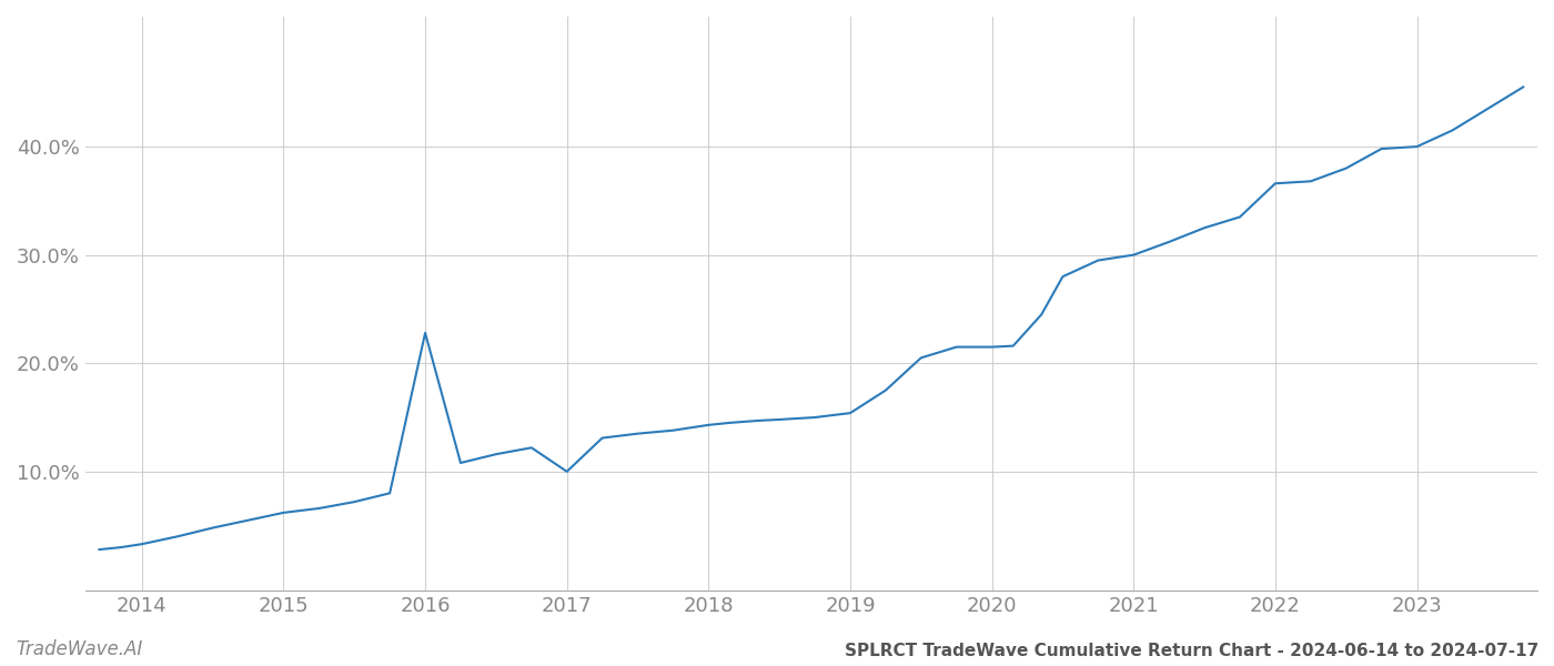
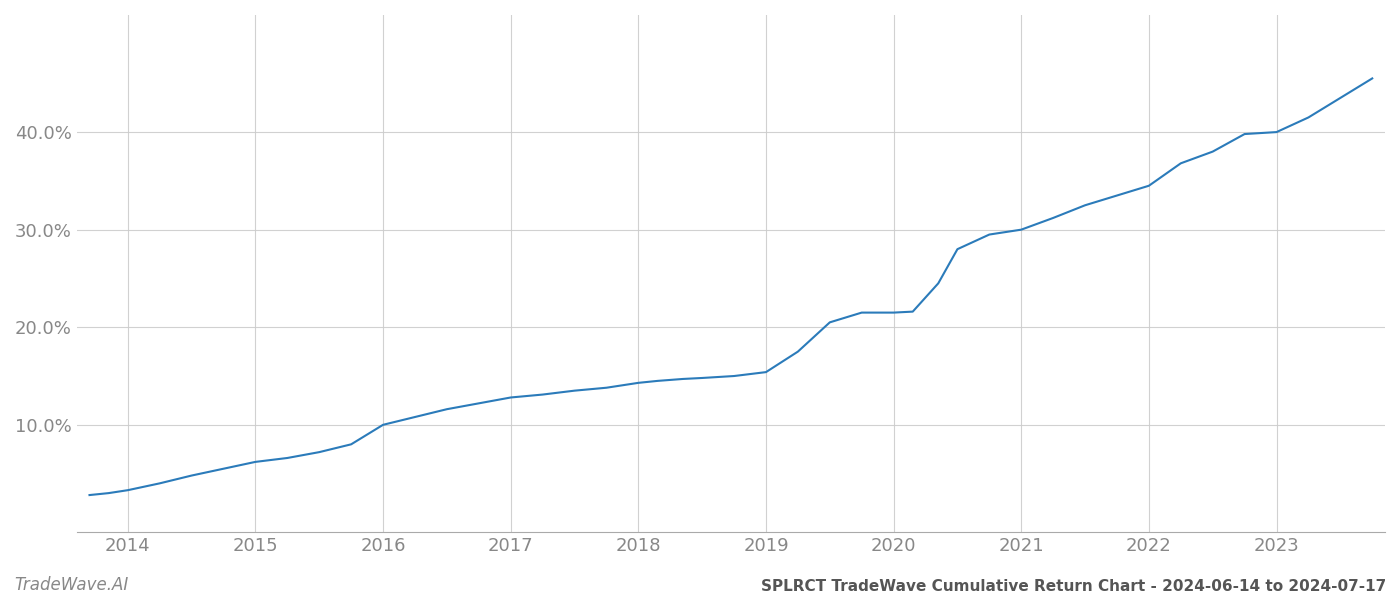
2016: 22.8% -> 10.0%
2017: 10.0% -> 12.8%
2022: 36.6% -> 34.5%
